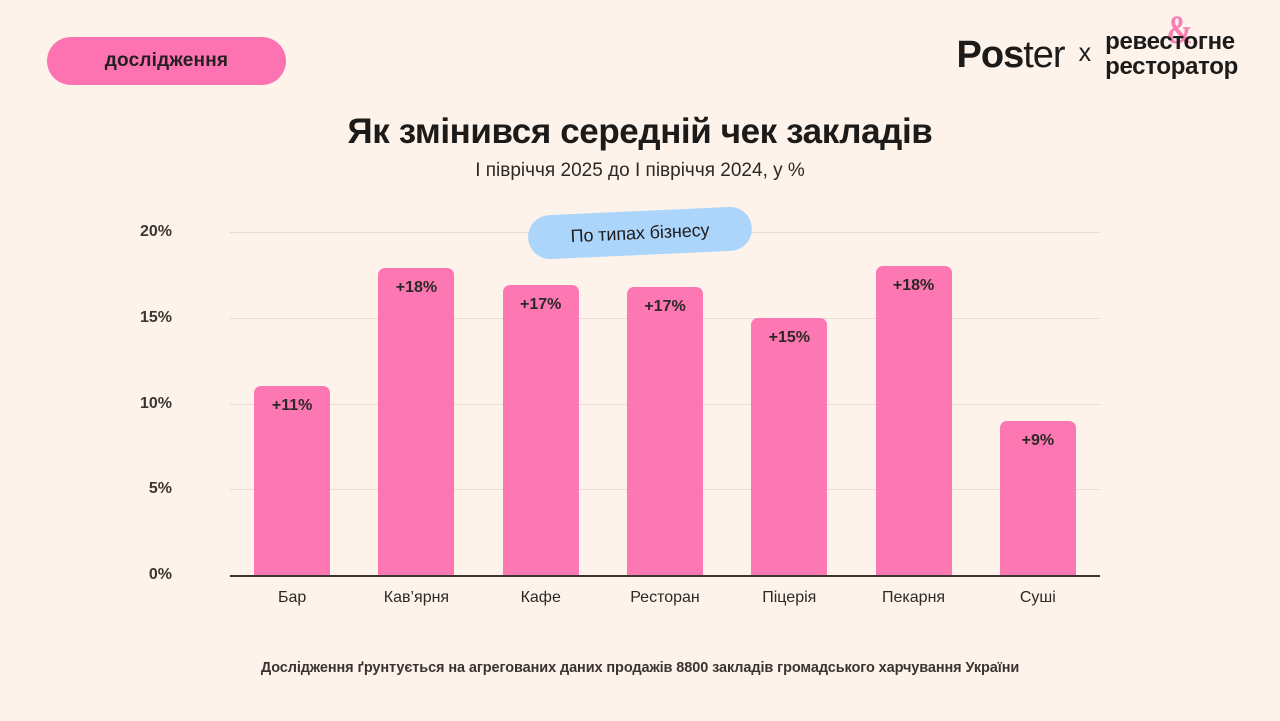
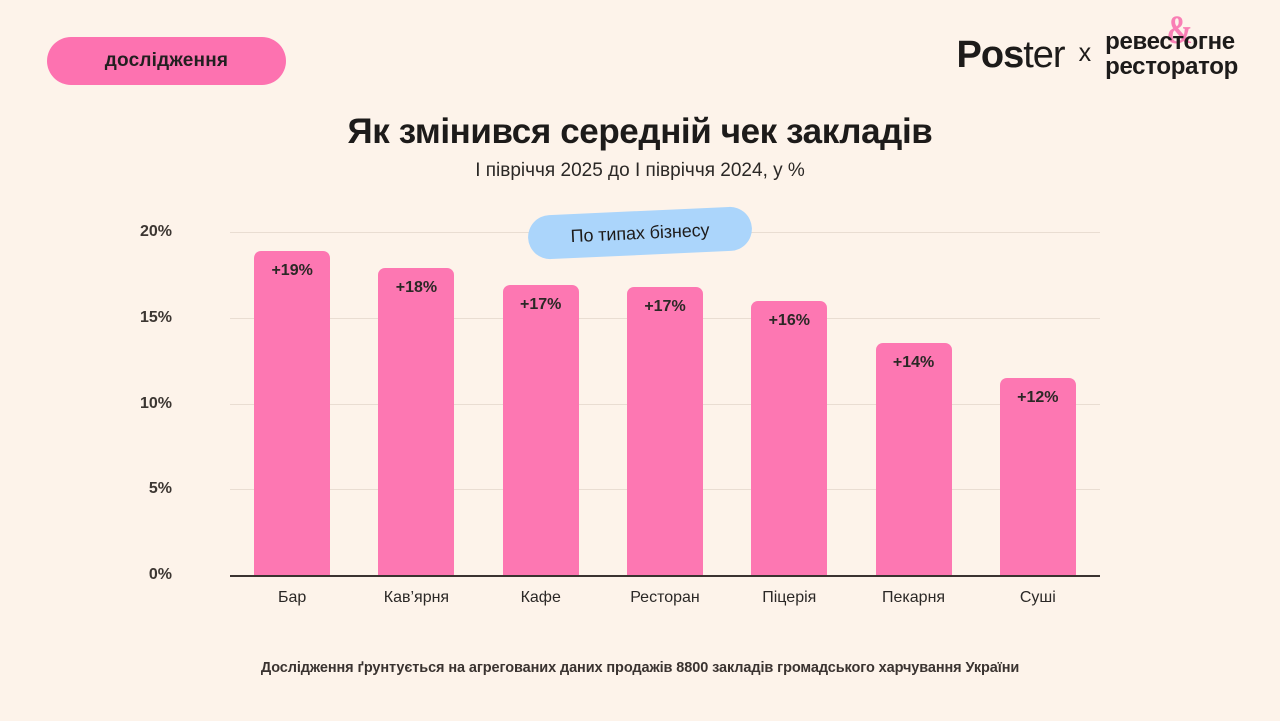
Бар: +11% -> +19%
Піцерія: +15% -> +16%
Пекарня: +18% -> +14%
Суші: +9% -> +12%
